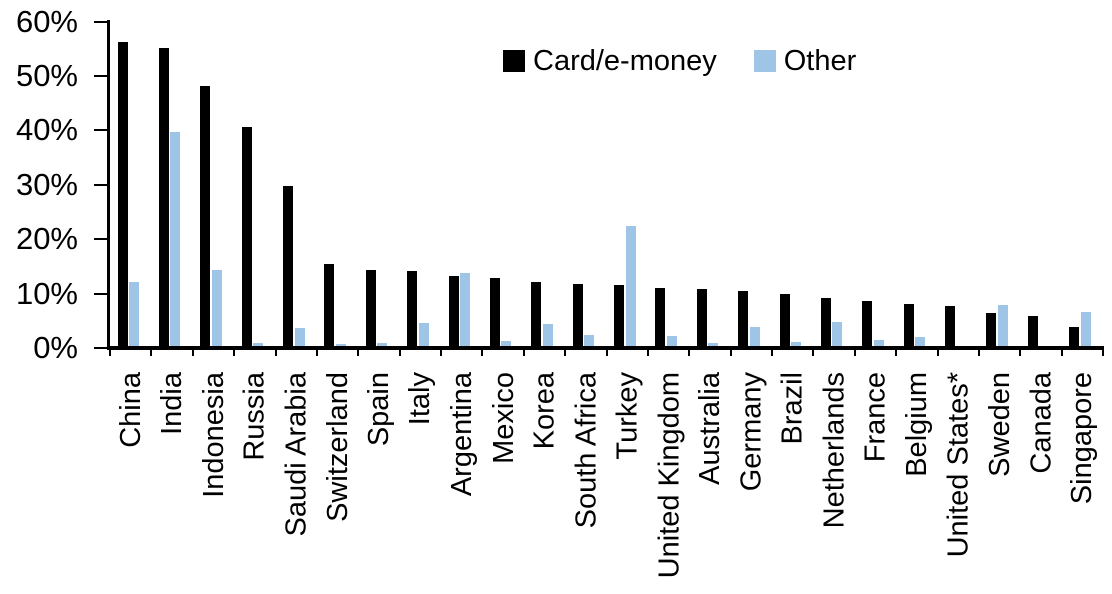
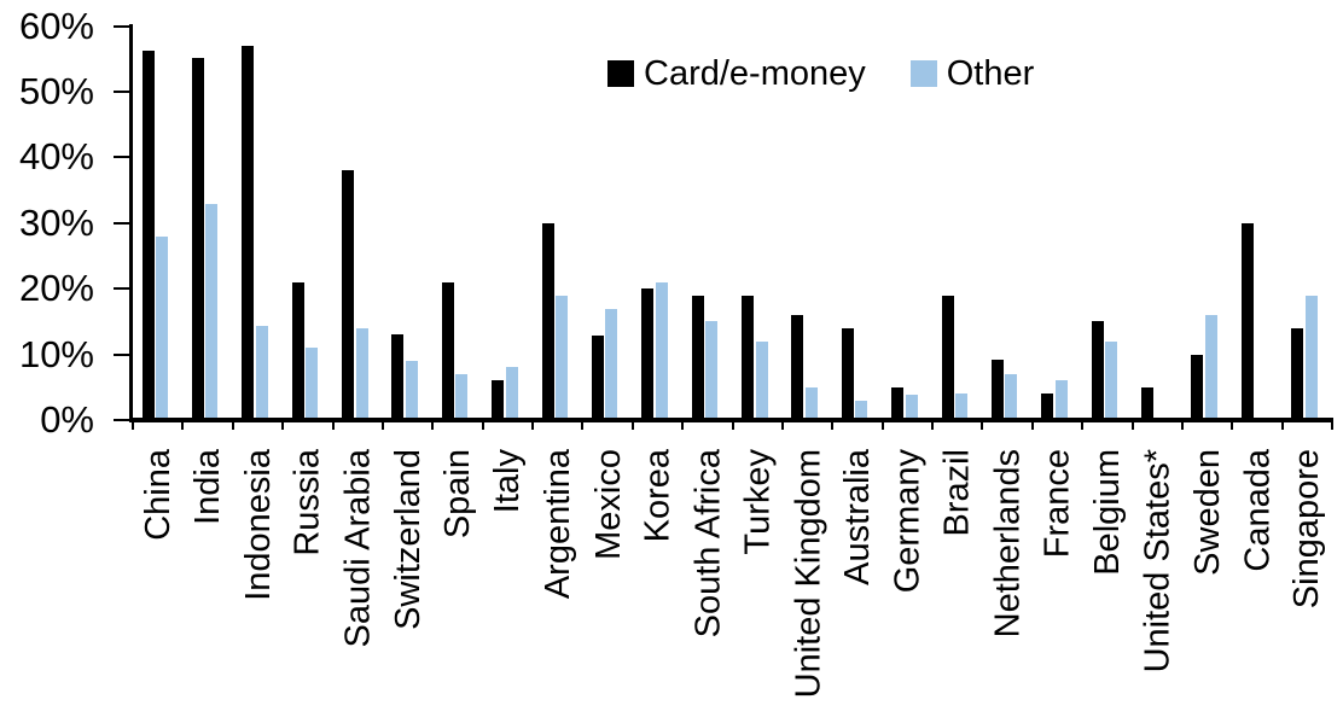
Other/China: 12% -> 28%
Other/India: 40% -> 33%
Card/e-money/Indonesia: 48% -> 57%
Card/e-money/Russia: 41% -> 21%
Other/Russia: 1% -> 11%
Card/e-money/Saudi Arabia: 30% -> 38%
Other/Saudi Arabia: 4% -> 14%
Card/e-money/Switzerland: 15% -> 13%
Other/Switzerland: 1% -> 9%
Card/e-money/Spain: 14% -> 21%
Other/Spain: 1% -> 7%
Card/e-money/Italy: 14% -> 6%
Other/Italy: 5% -> 8%
Card/e-money/Argentina: 13% -> 30%
Other/Argentina: 14% -> 19%
Other/Mexico: 1% -> 17%
Card/e-money/Korea: 12% -> 20%
Other/Korea: 4% -> 21%
Card/e-money/South Africa: 12% -> 19%
Other/South Africa: 2% -> 15%
Card/e-money/Turkey: 12% -> 19%
Other/Turkey: 22% -> 12%
Card/e-money/United Kingdom: 11% -> 16%
Other/United Kingdom: 2% -> 5%
Card/e-money/Australia: 11% -> 14%
Other/Australia: 1% -> 3%
Card/e-money/Germany: 10% -> 5%
Card/e-money/Brazil: 10% -> 19%
Other/Brazil: 1% -> 4%
Other/Netherlands: 5% -> 7%
Card/e-money/France: 9% -> 4%
Other/France: 2% -> 6%
Card/e-money/Belgium: 8% -> 15%
Other/Belgium: 2% -> 12%
Card/e-money/United States*: 8% -> 5%
Card/e-money/Sweden: 6% -> 10%
Other/Sweden: 8% -> 16%
Card/e-money/Canada: 6% -> 30%
Card/e-money/Singapore: 4% -> 14%
Other/Singapore: 7% -> 19%
